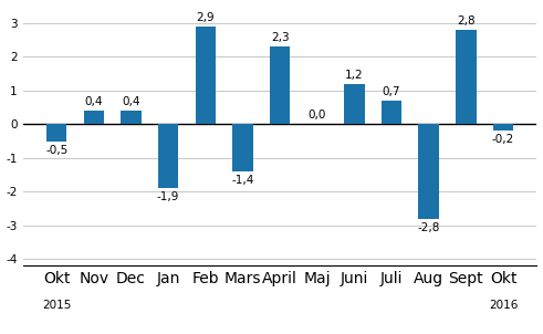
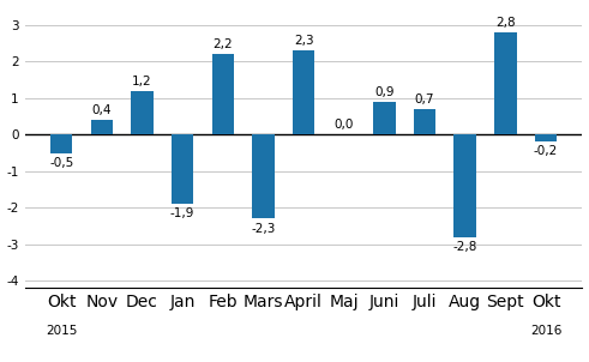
Dec: 0,4 -> 1,2
Feb: 2,9 -> 2,2
Mars: -1,4 -> -2,3
Juni: 1,2 -> 0,9
